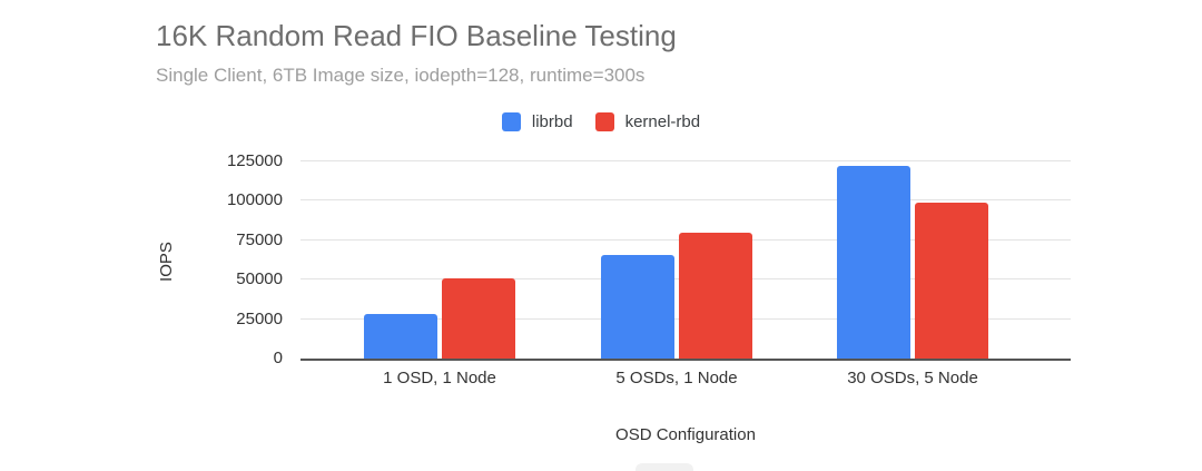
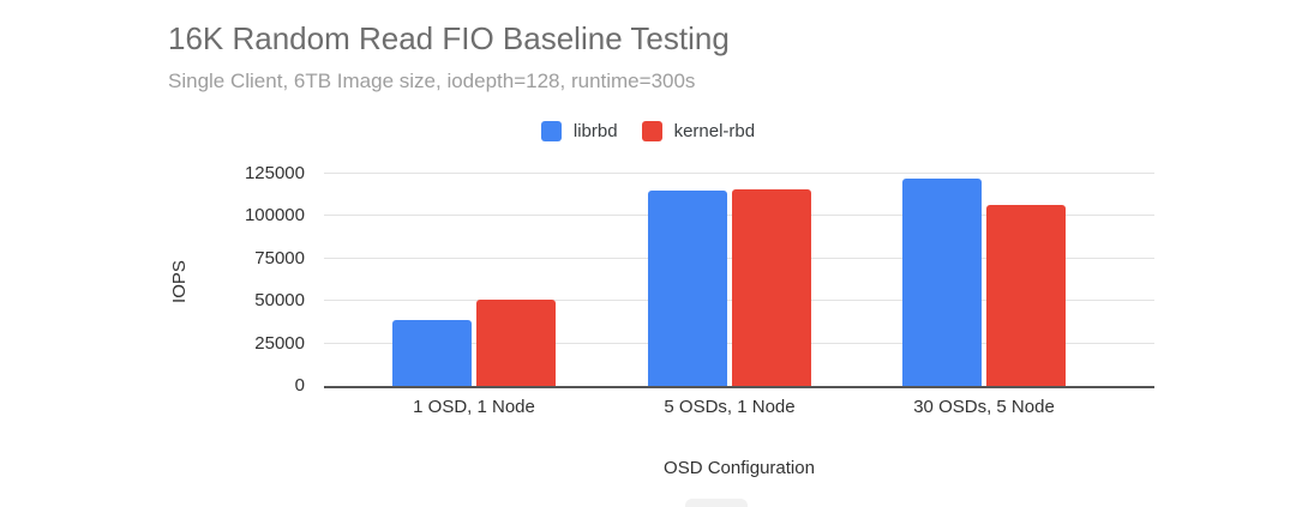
librbd/1 OSD, 1 Node: 28000 -> 39000
librbd/5 OSDs, 1 Node: 66000 -> 115000
kernel-rbd/5 OSDs, 1 Node: 80000 -> 116000
kernel-rbd/30 OSDs, 5 Node: 99000 -> 107000
